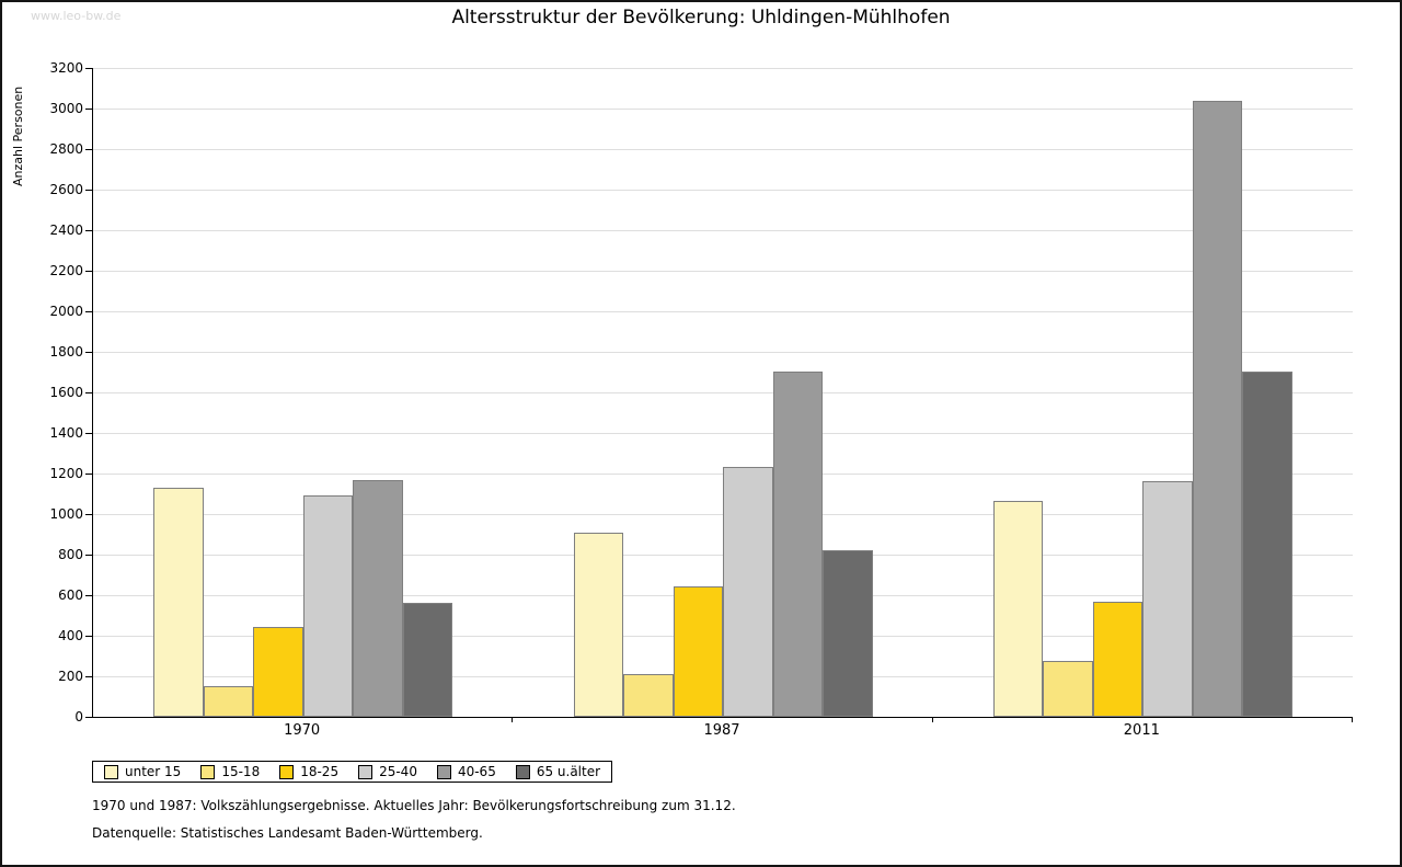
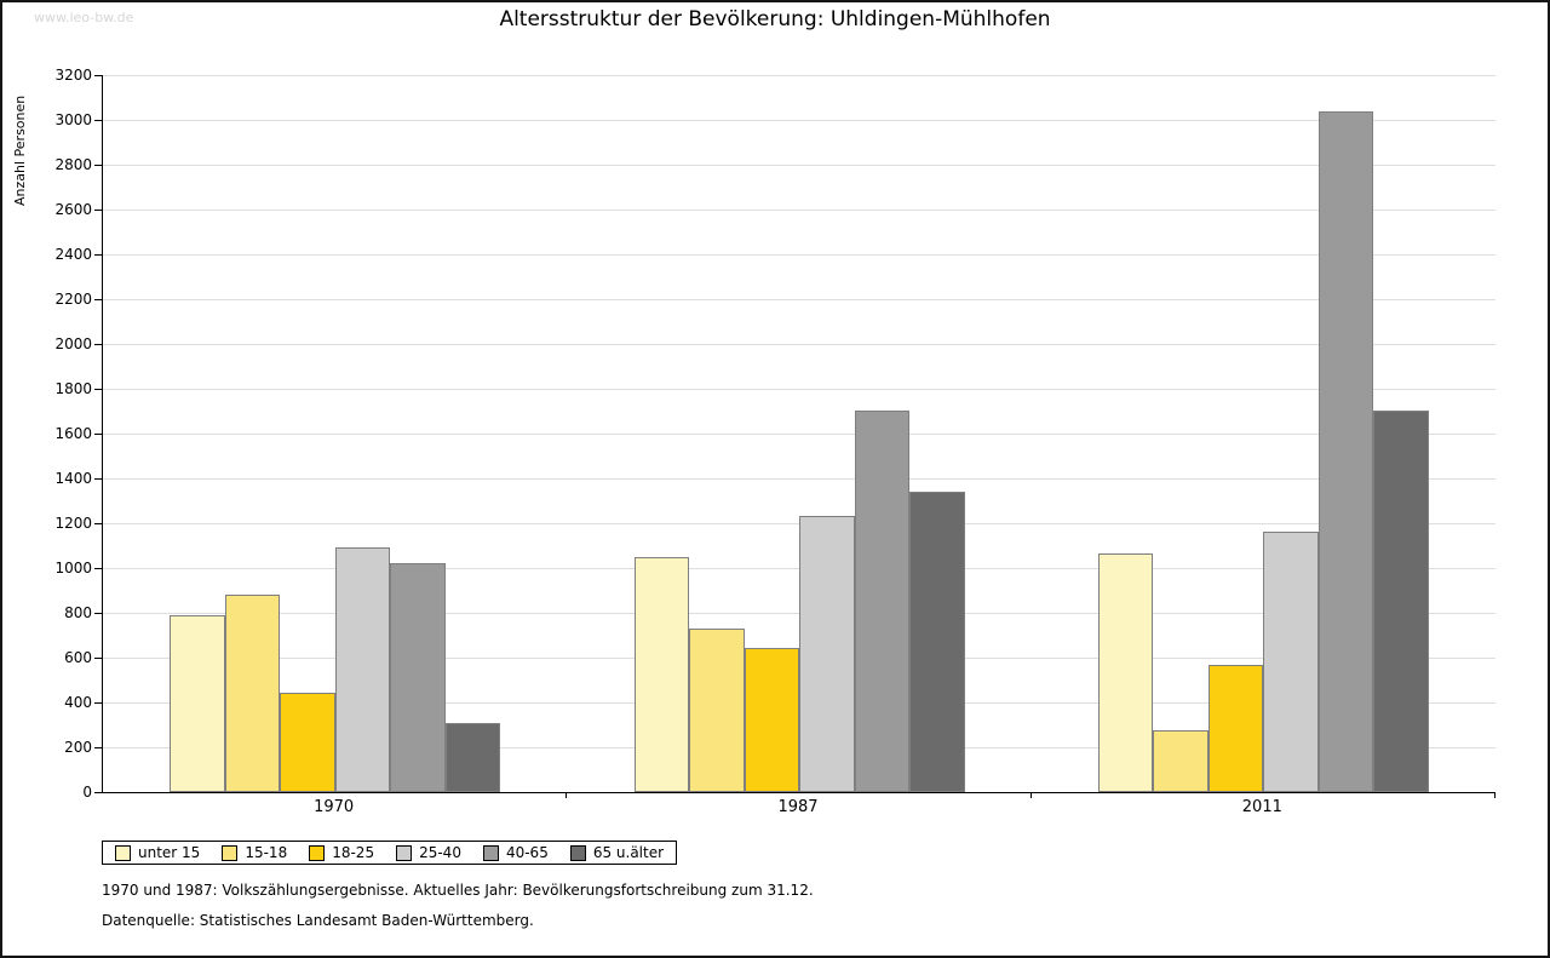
unter 15/1970: 1130 -> 790
15-18/1970: 150 -> 880
40-65/1970: 1170 -> 1020
65 u.älter/1970: 560 -> 310
unter 15/1987: 910 -> 1050
15-18/1987: 210 -> 730
65 u.älter/1987: 820 -> 1340
